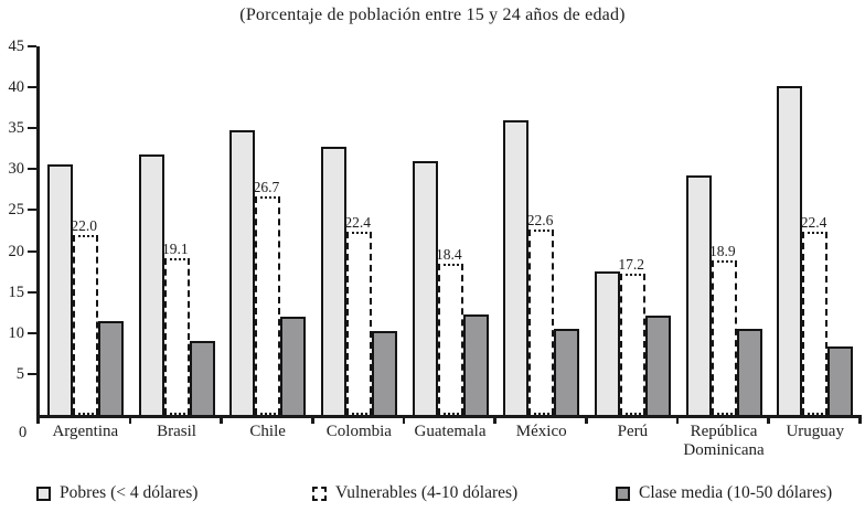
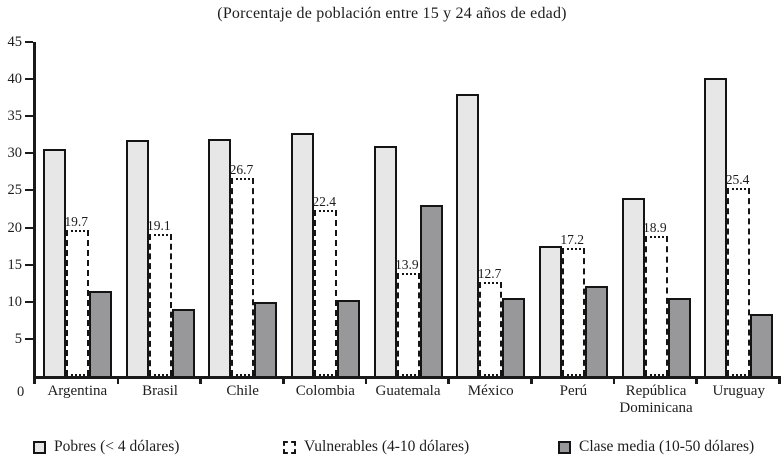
Vulnerables (4-10 dólares)/Argentina: 22.0 -> 19.7
Pobres (< 4 dólares)/Chile: 35 -> 32
Clase media (10-50 dólares)/Chile: 12 -> 10
Vulnerables (4-10 dólares)/Guatemala: 18.4 -> 13.9
Clase media (10-50 dólares)/Guatemala: 12 -> 23
Pobres (< 4 dólares)/México: 36 -> 38
Vulnerables (4-10 dólares)/México: 22.6 -> 12.7
Pobres (< 4 dólares)/República Dominicana: 29 -> 24
Vulnerables (4-10 dólares)/Uruguay: 22.4 -> 25.4
